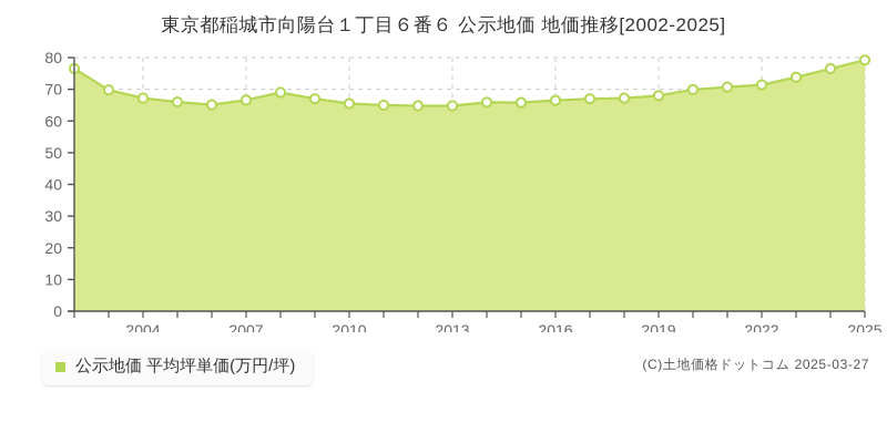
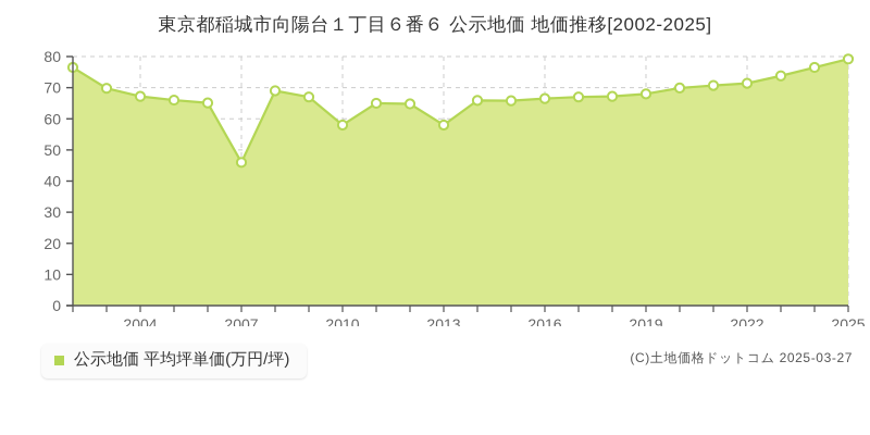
2007: 67 -> 46
2010: 66 -> 58
2013: 65 -> 58
